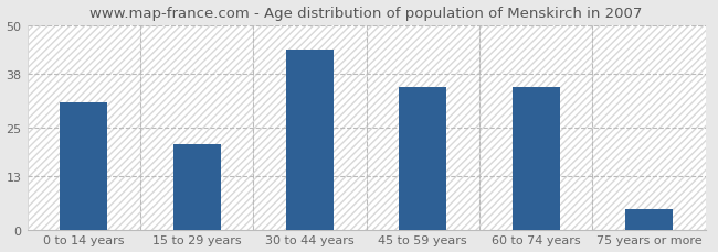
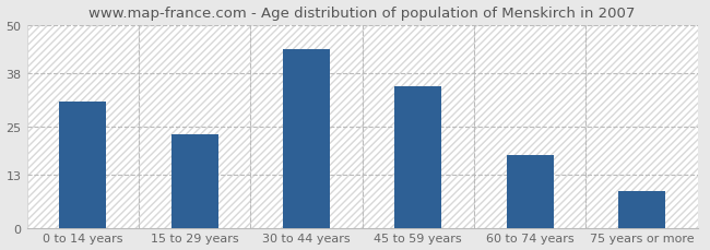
15 to 29 years: 21 -> 23
60 to 74 years: 35 -> 18
75 years or more: 5 -> 9
